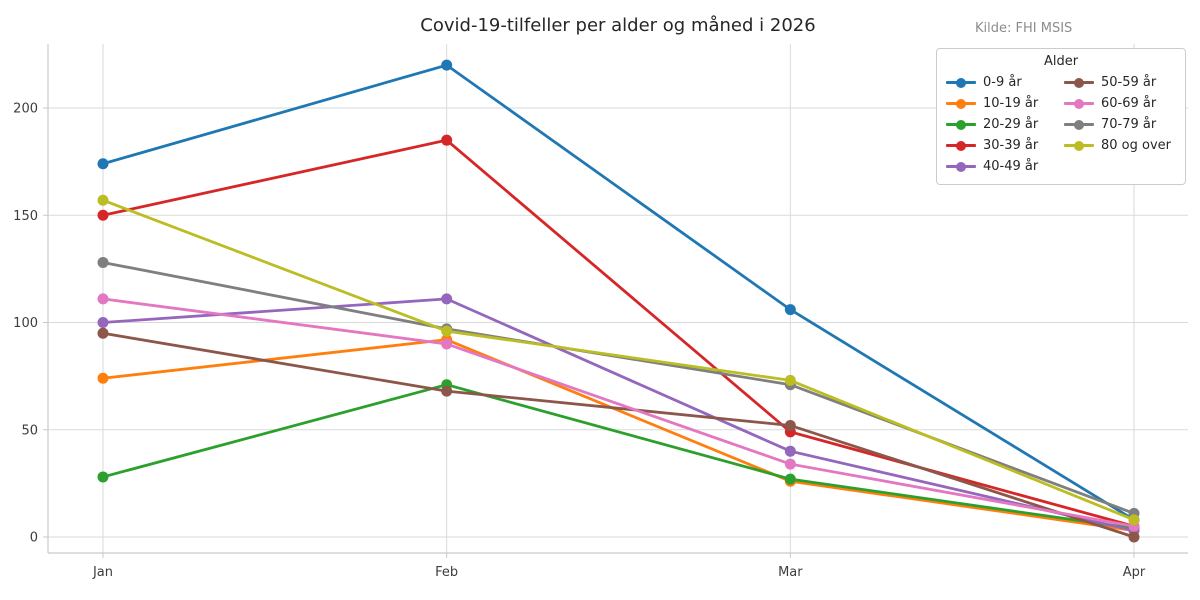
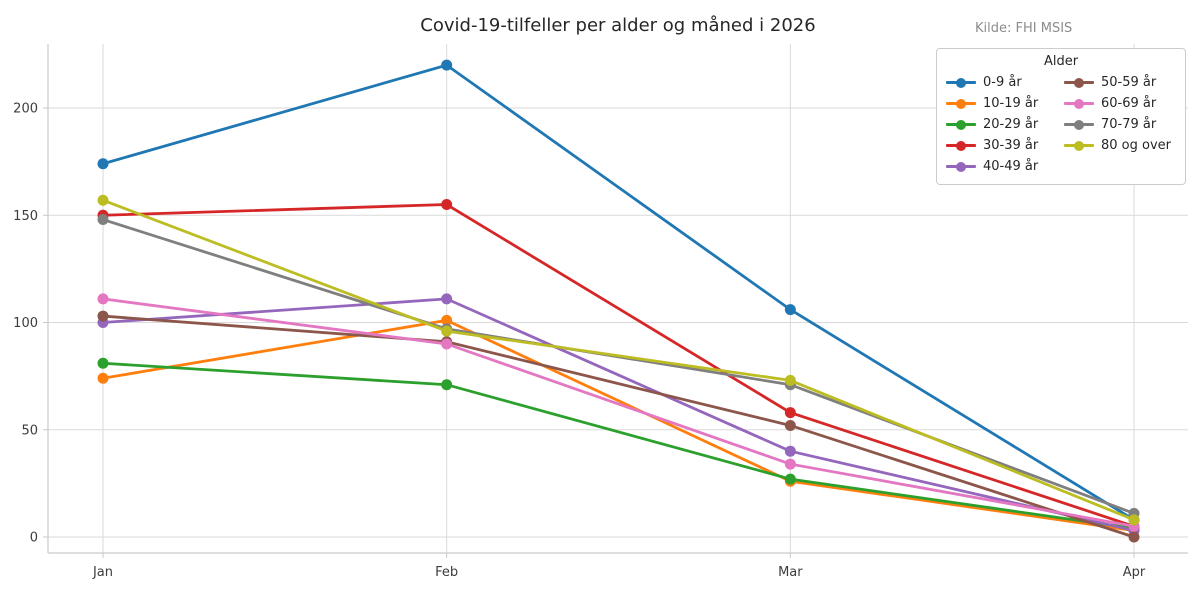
20-29 år/Jan: 28 -> 81
50-59 år/Jan: 95 -> 103
70-79 år/Jan: 128 -> 148
10-19 år/Feb: 92 -> 101
30-39 år/Feb: 185 -> 155
50-59 år/Feb: 68 -> 91
30-39 år/Mar: 49 -> 58
